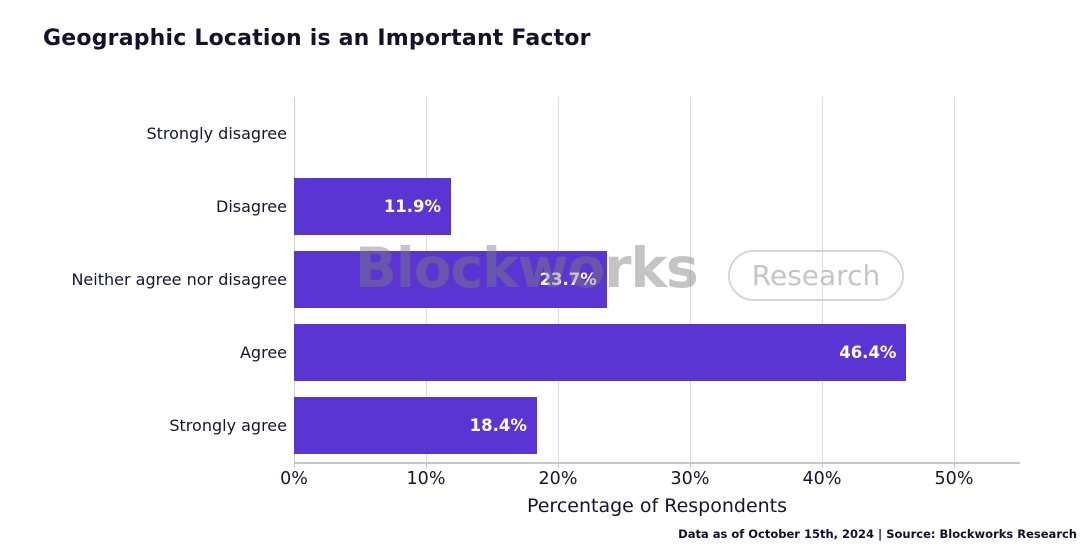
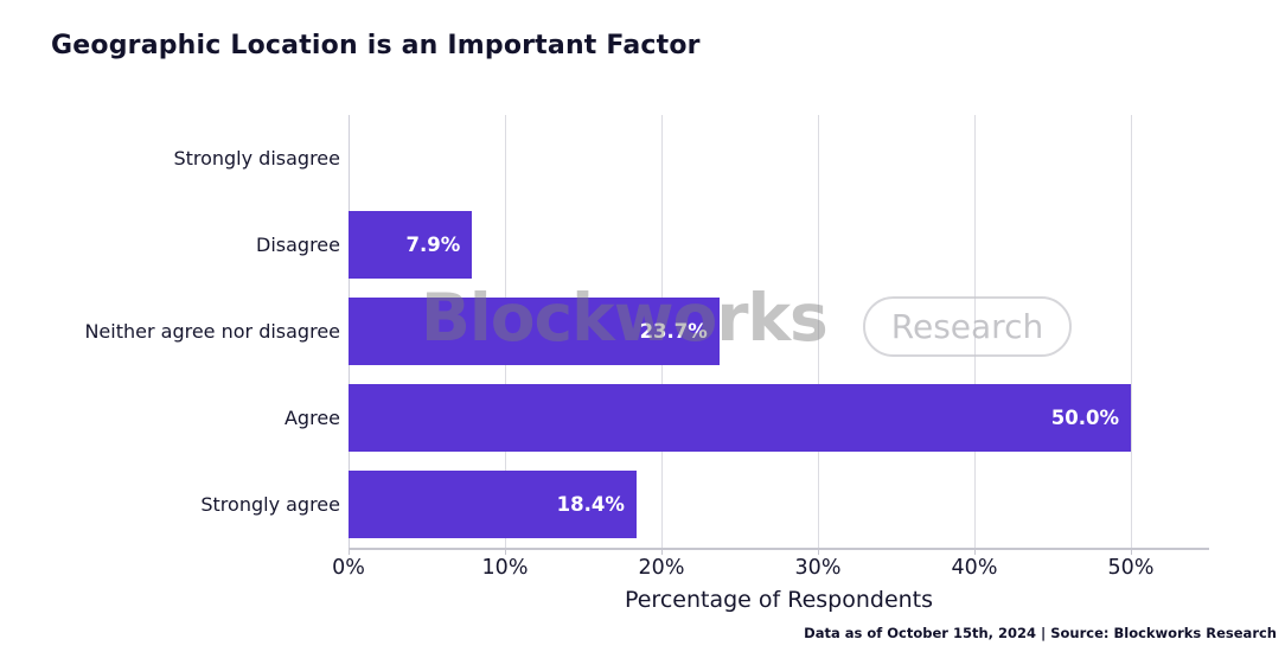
Disagree: 11.9% -> 7.9%
Agree: 46.4% -> 50.0%
